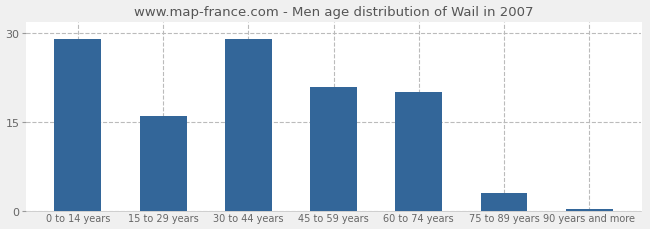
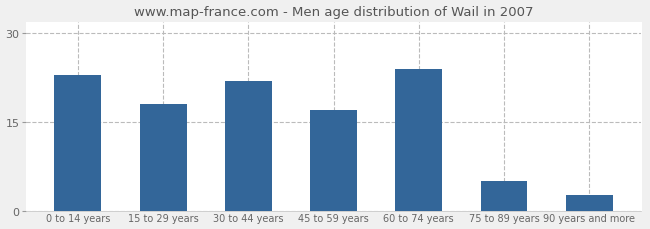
0 to 14 years: 29.0 -> 23.0
15 to 29 years: 16.0 -> 18.0
30 to 44 years: 29.0 -> 22.0
45 to 59 years: 21.0 -> 17.0
60 to 74 years: 20.0 -> 24.0
75 to 89 years: 3.0 -> 5.0
90 years and more: 0.3 -> 2.6
